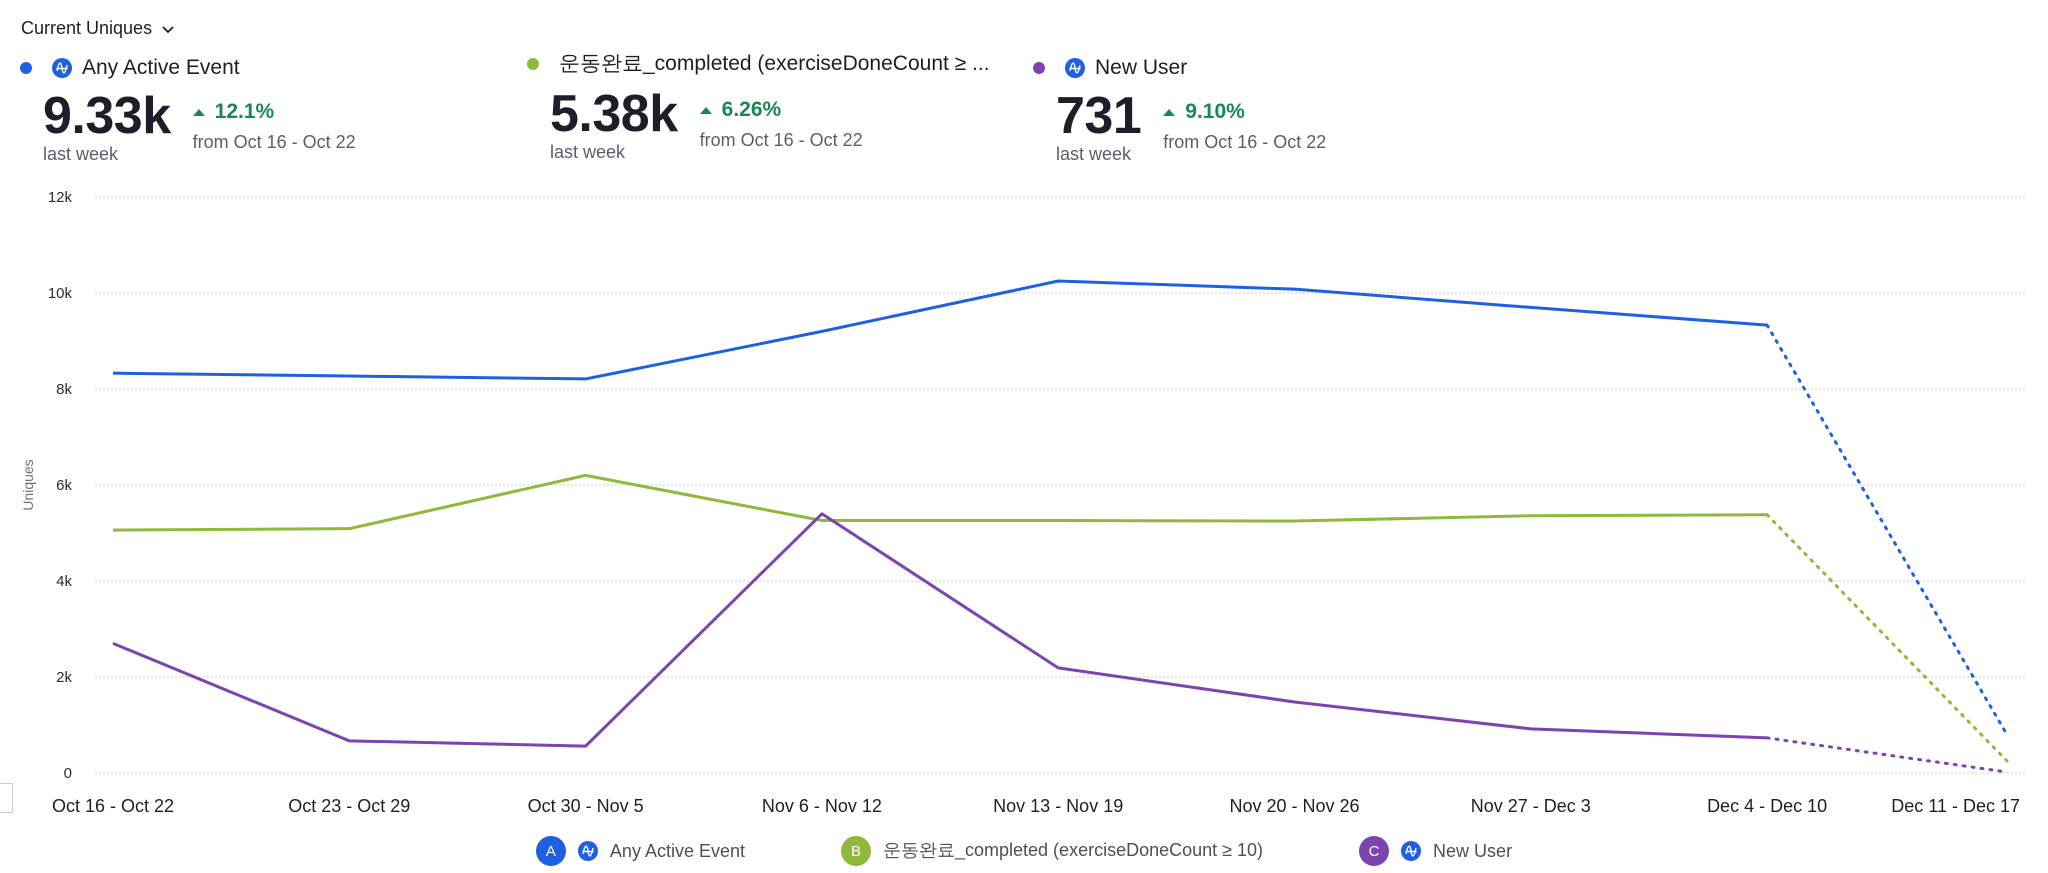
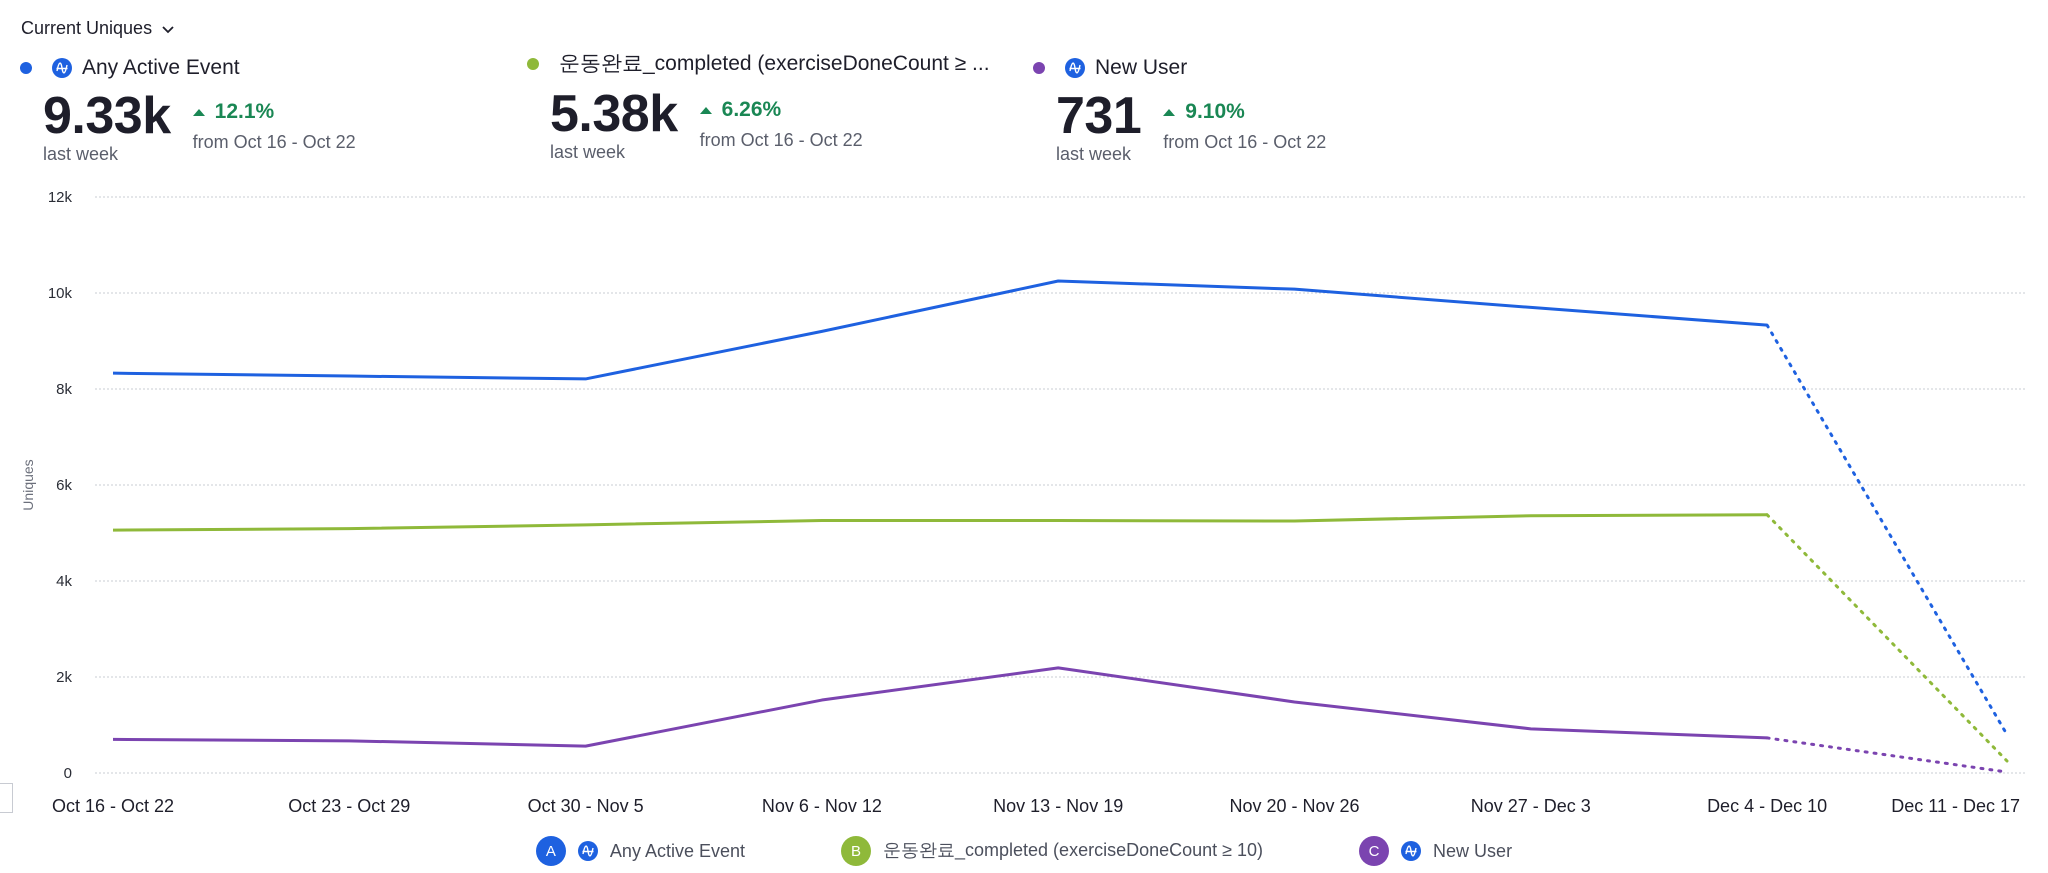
New User/Oct 16 - Oct 22: 2.7k -> 0.7k
운동완료_completed (exerciseDoneCount ≥ 10)/Oct 30 - Nov 5: 6.2k -> 5.2k
New User/Nov 6 - Nov 12: 5.4k -> 1.5k
